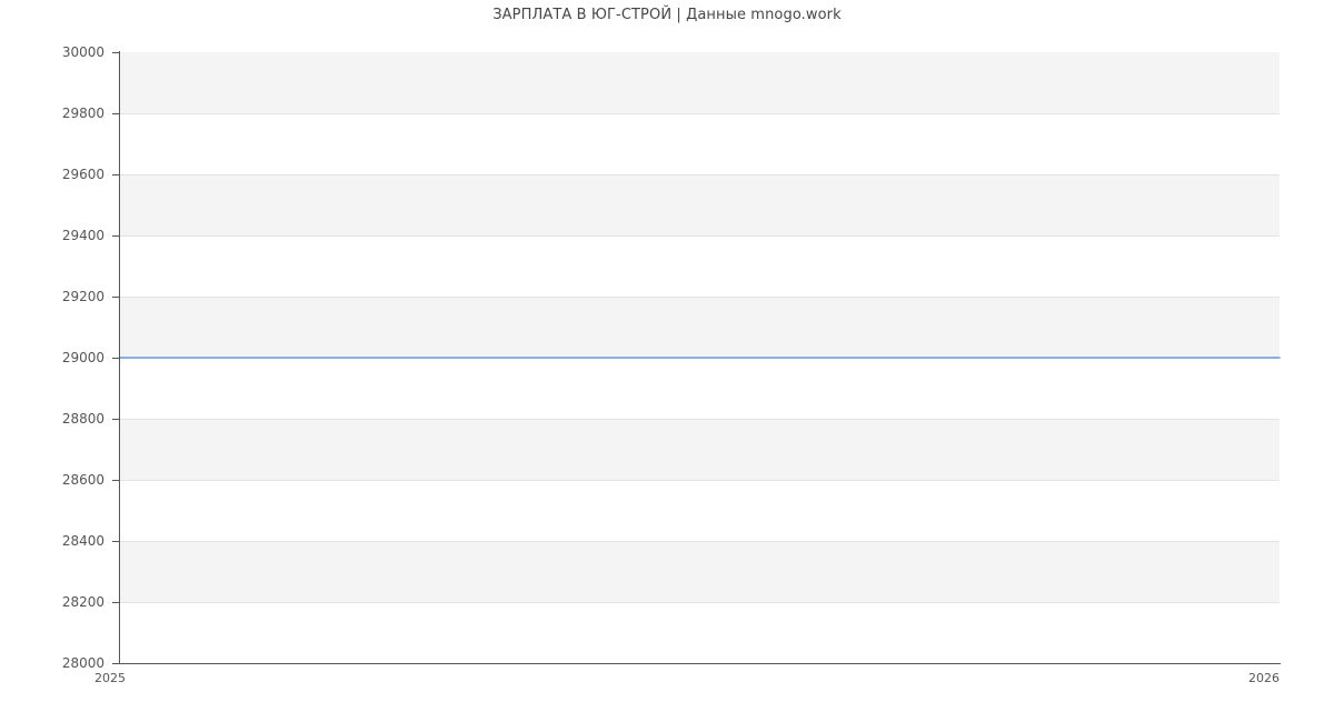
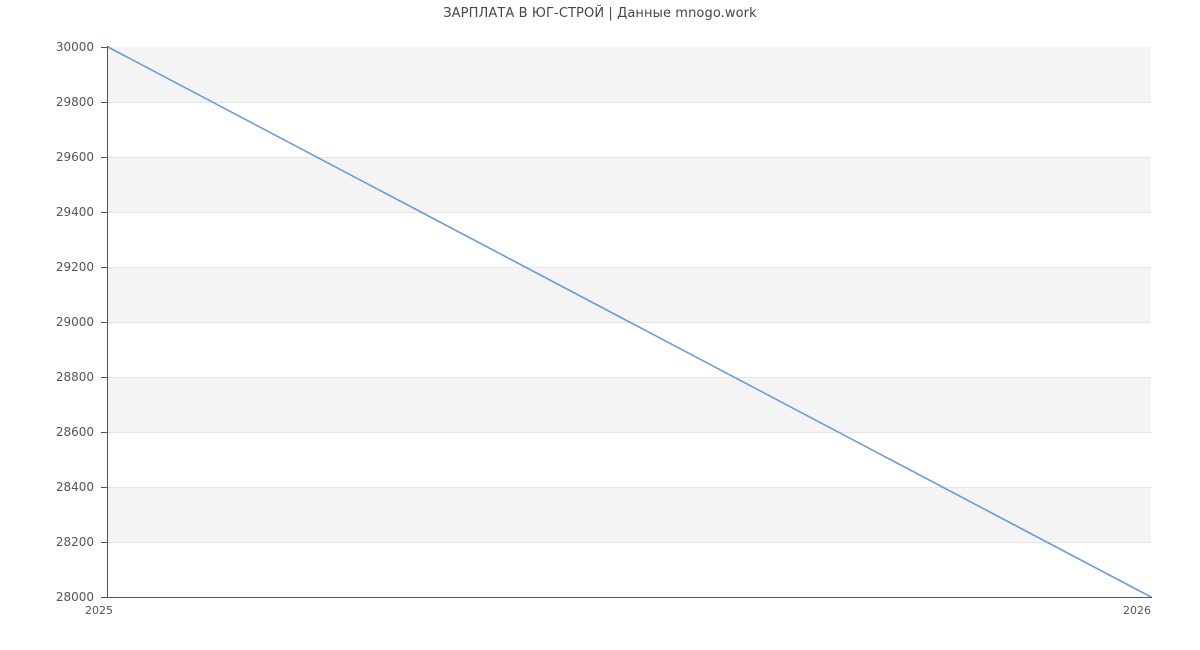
2025: 29000 -> 30000
2026: 29000 -> 28000
